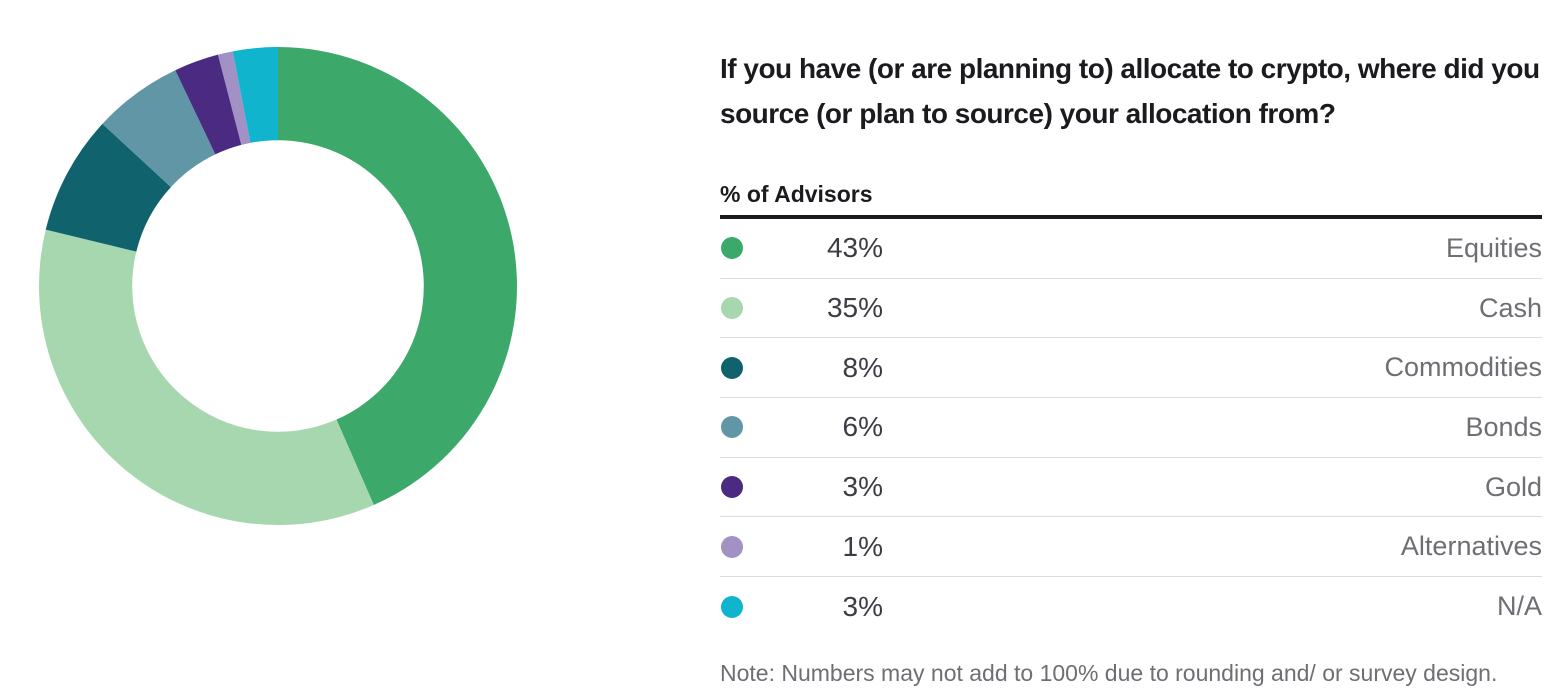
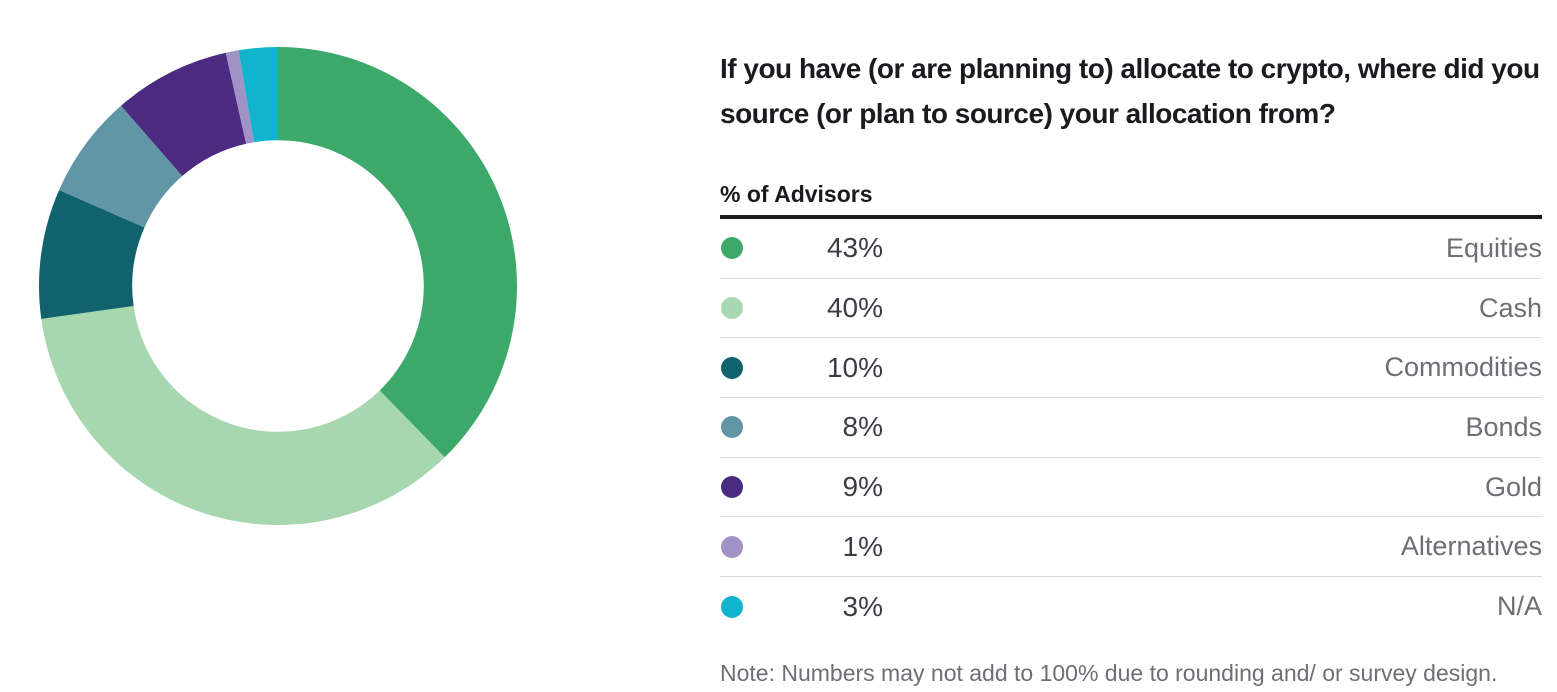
Cash: 35% -> 40%
Commodities: 8% -> 10%
Bonds: 6% -> 8%
Gold: 3% -> 9%
